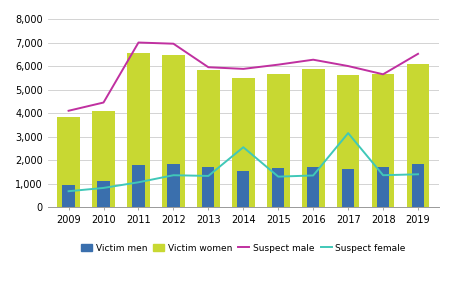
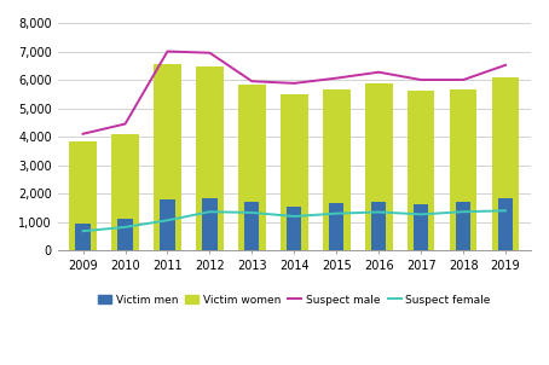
Suspect female/2014: 2,550 -> 1,200
Suspect female/2017: 3,150 -> 1,270
Suspect male/2018: 5,650 -> 6,000
